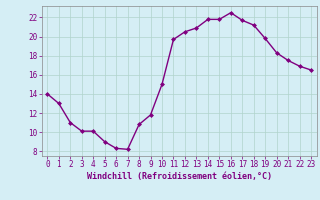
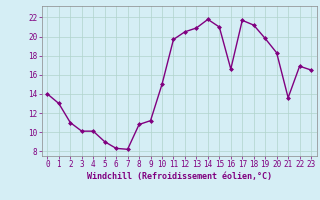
9: 11.8 -> 11.2
15: 21.8 -> 21.0
16: 22.5 -> 16.6
21: 17.5 -> 13.6
